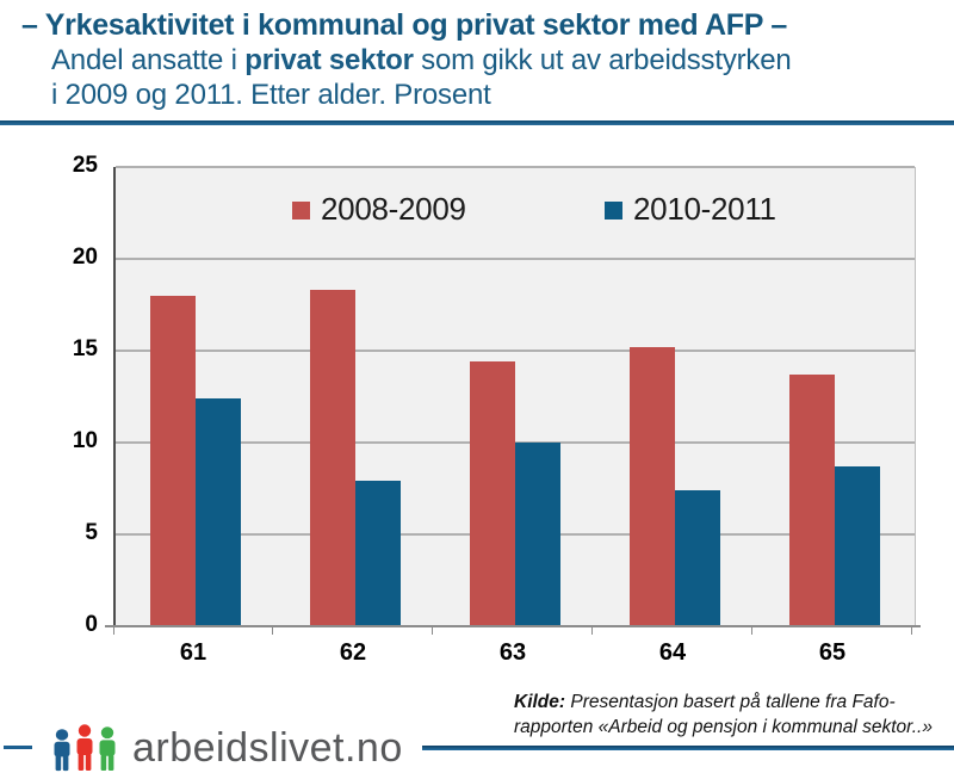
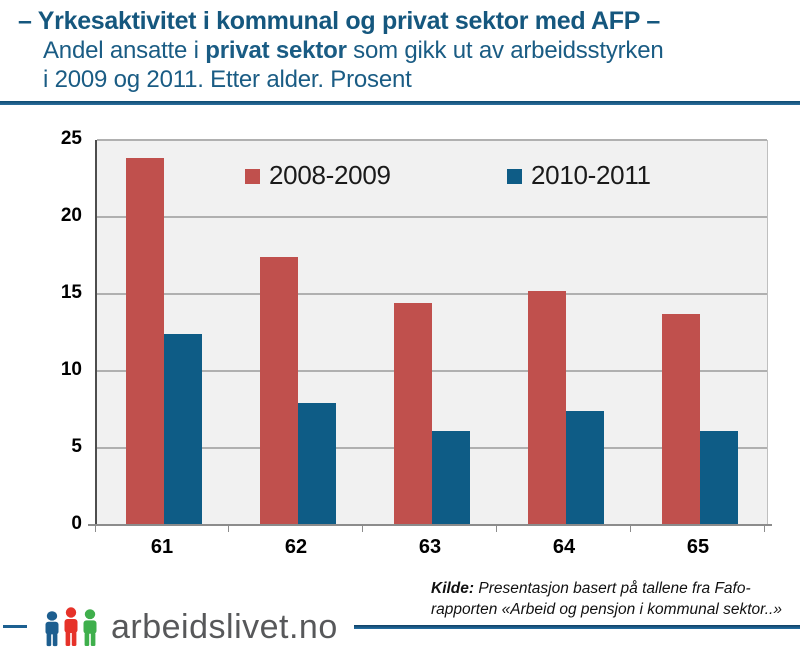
2008-2009/61: 18.0 -> 23.8
2008-2009/62: 18.3 -> 17.4
2010-2011/63: 10.0 -> 6.1
2010-2011/65: 8.7 -> 6.1
